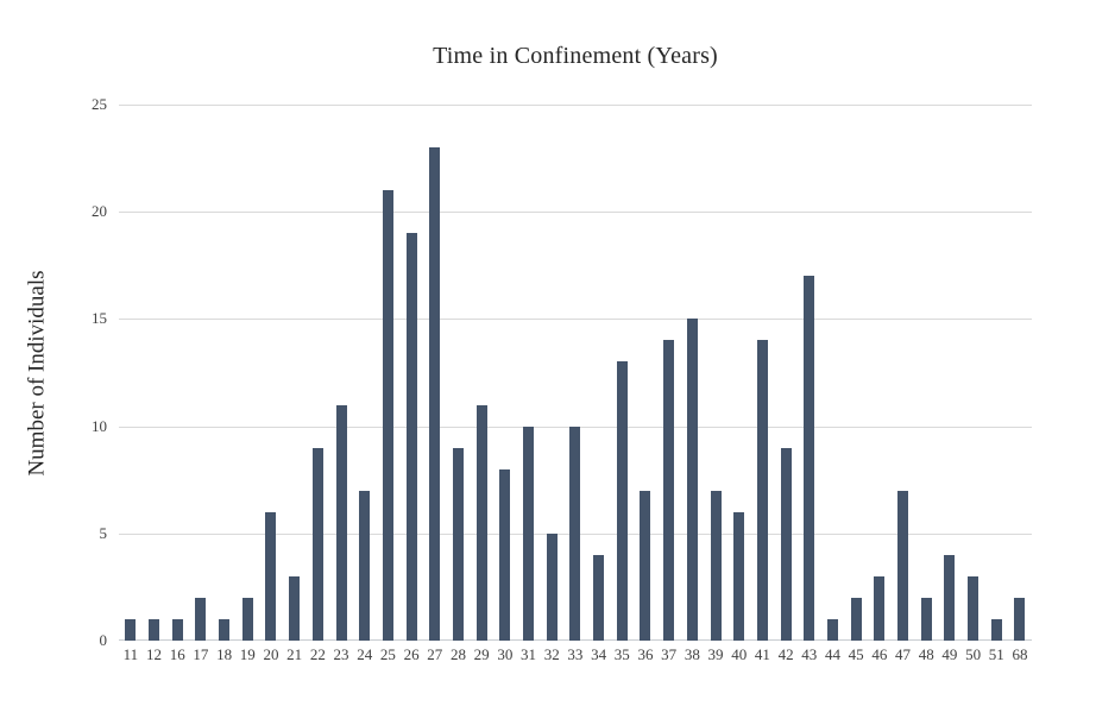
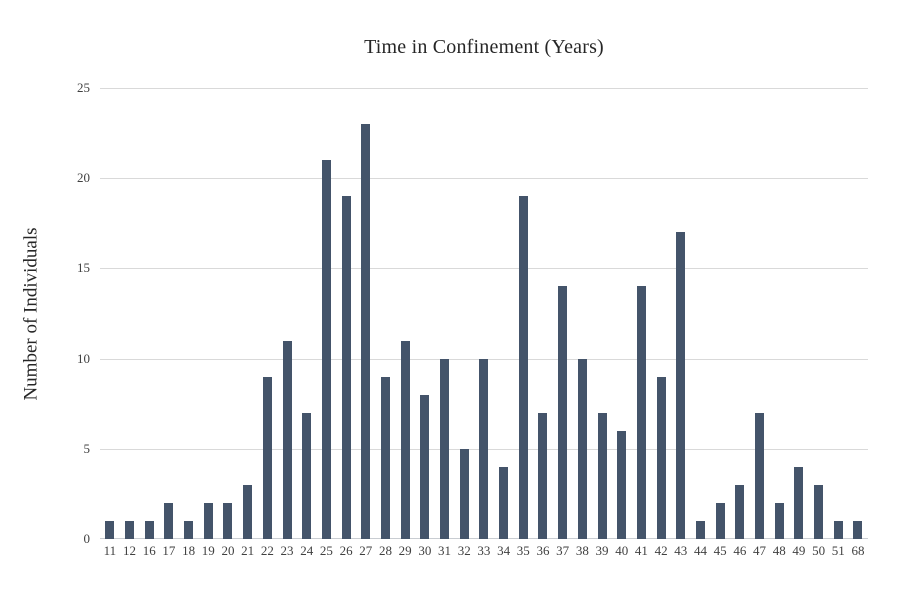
20: 6 -> 2
35: 13 -> 19
38: 15 -> 10
68: 2 -> 1
